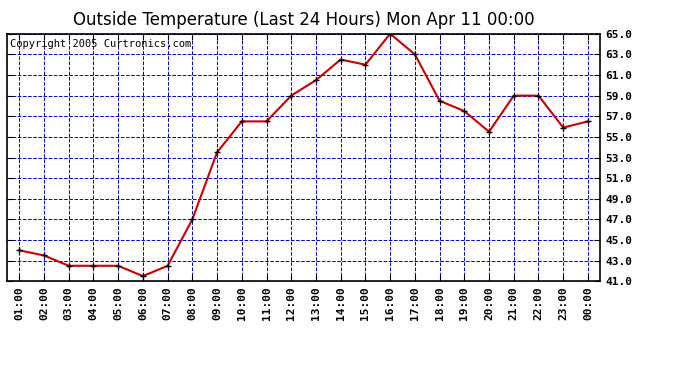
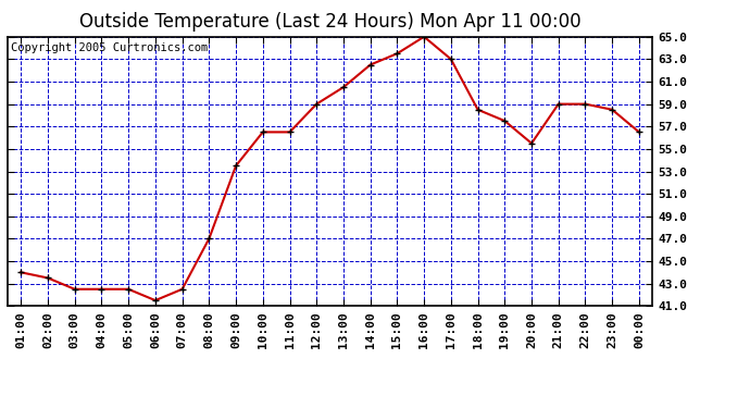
15:00: 62.0 -> 63.5
23:00: 55.9 -> 58.5
